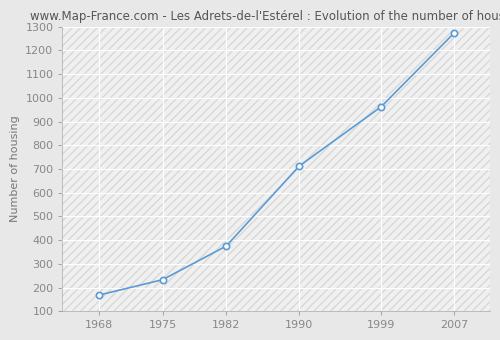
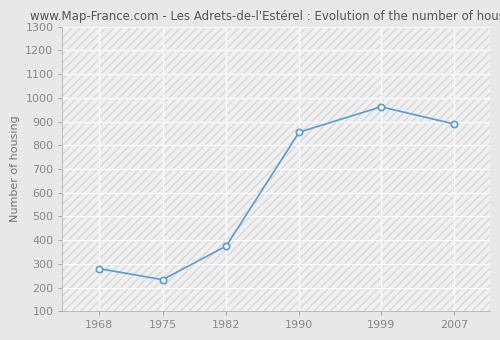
1968: 168 -> 280
1990: 712 -> 855
2007: 1272 -> 890
